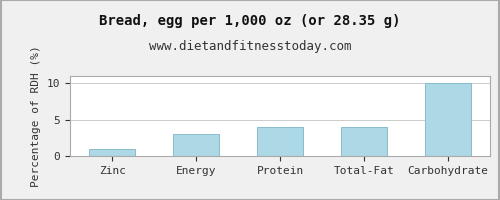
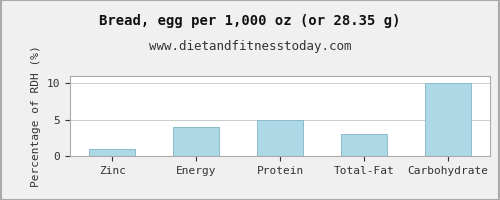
Energy: 3 -> 4
Protein: 4 -> 5
Total-Fat: 4 -> 3
